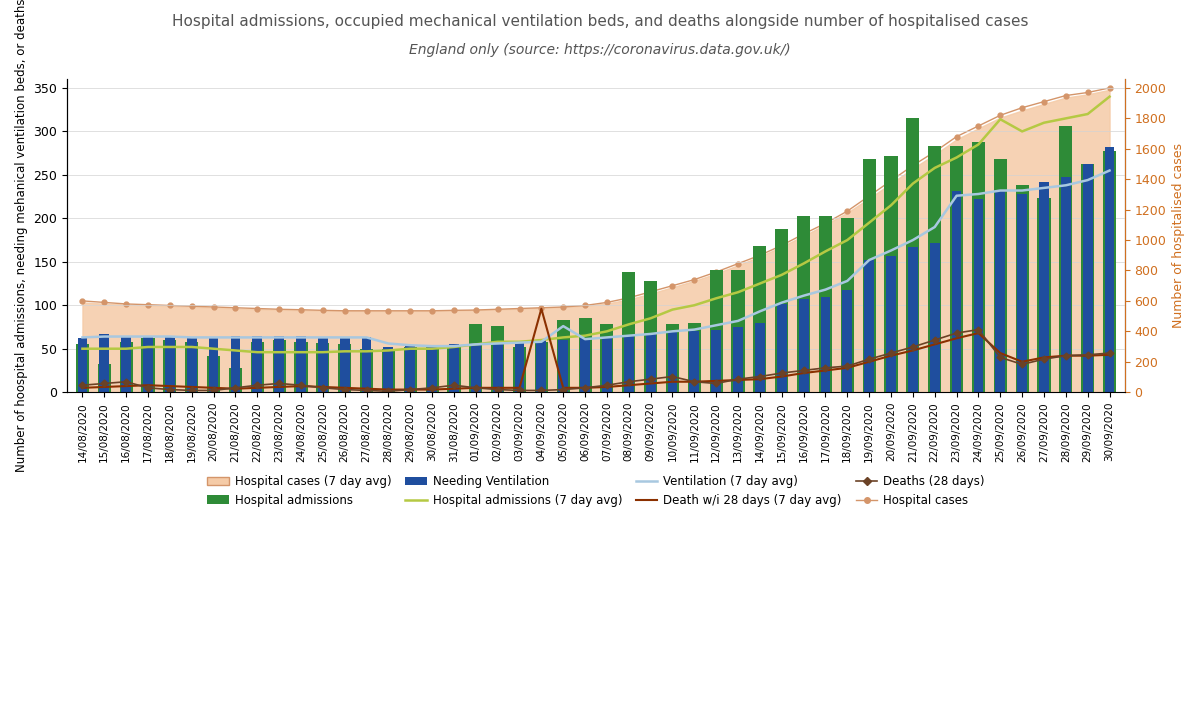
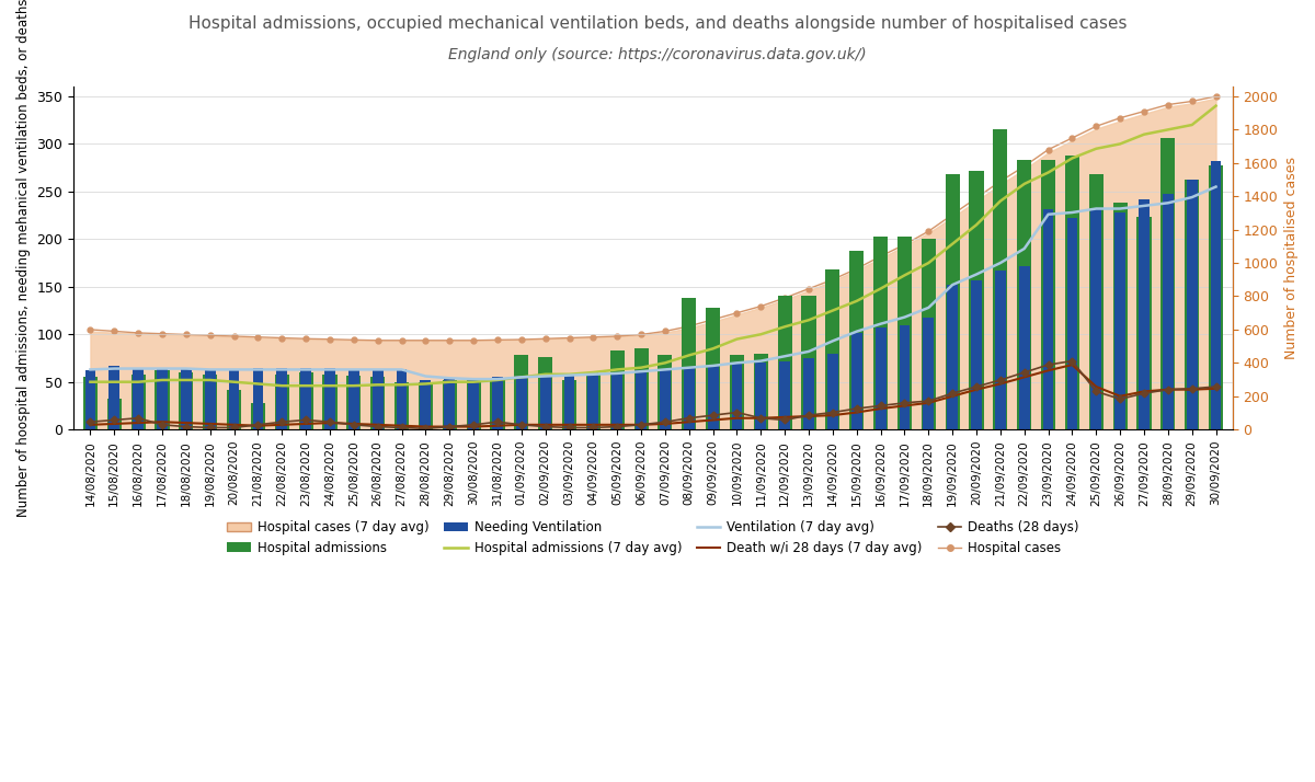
Death w/i 28 days (7 day avg)/04/09/2020: 96 -> 5
Ventilation (7 day avg)/05/09/2020: 76 -> 59
Hospital admissions (7 day avg)/25/09/2020: 314 -> 295
